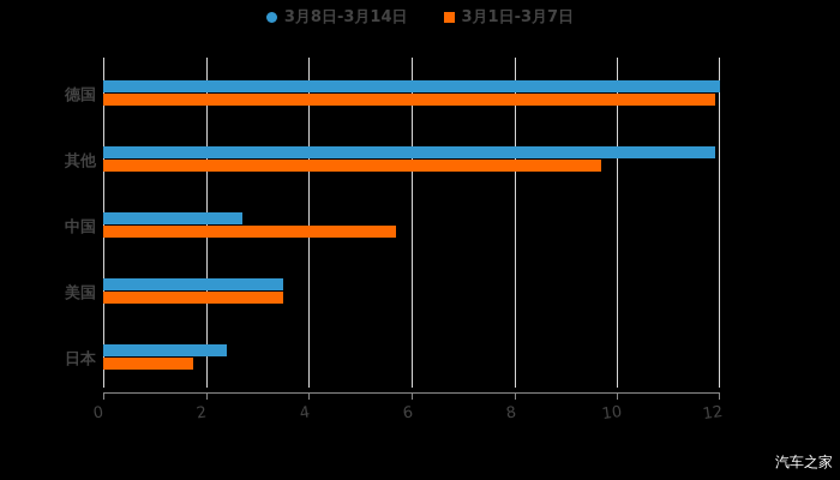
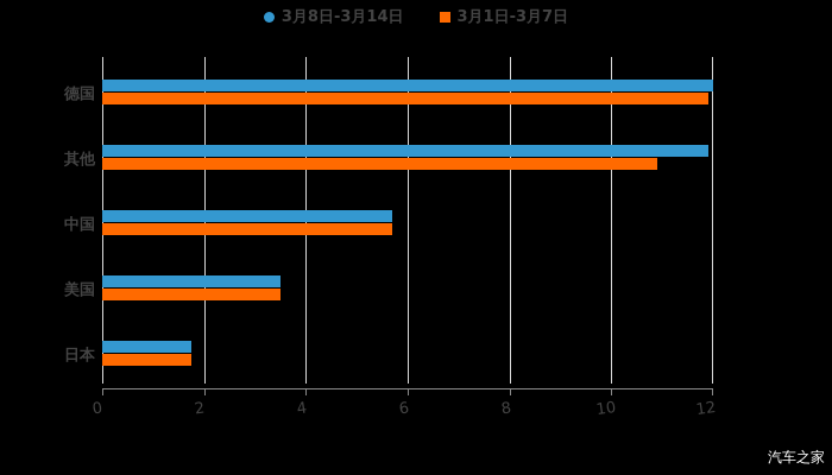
3月1日-3月7日/其他: 9.7 -> 10.9
3月8日-3月14日/中国: 2.7 -> 5.7
3月8日-3月14日/日本: 2.4 -> 1.8
